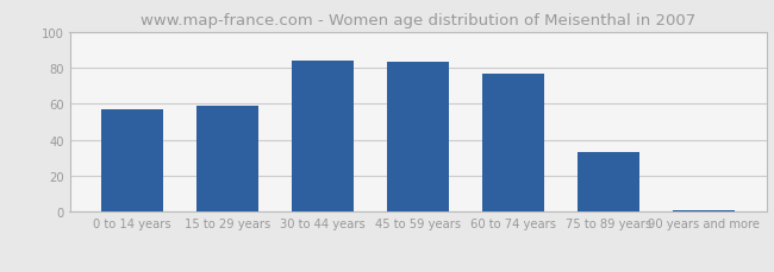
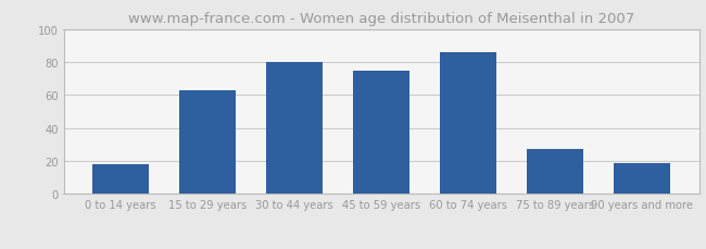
0 to 14 years: 57 -> 18
15 to 29 years: 59 -> 63
30 to 44 years: 84 -> 80
45 to 59 years: 83 -> 75
60 to 74 years: 77 -> 86
75 to 89 years: 33 -> 27
90 years and more: 1 -> 19
